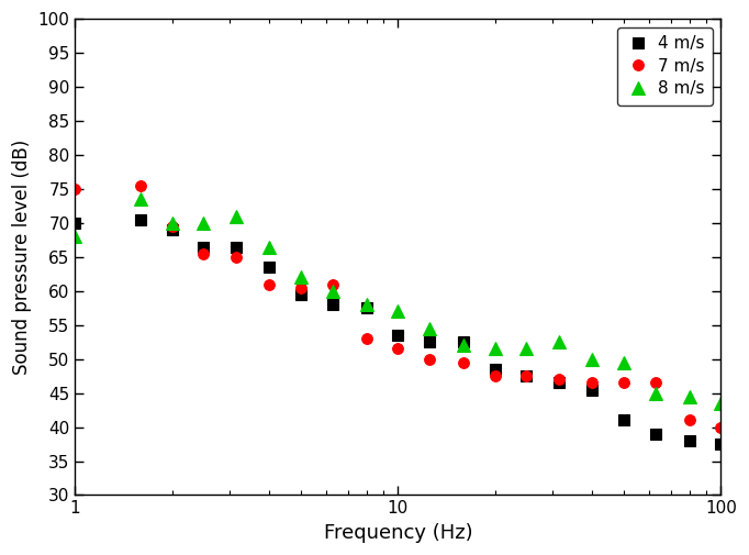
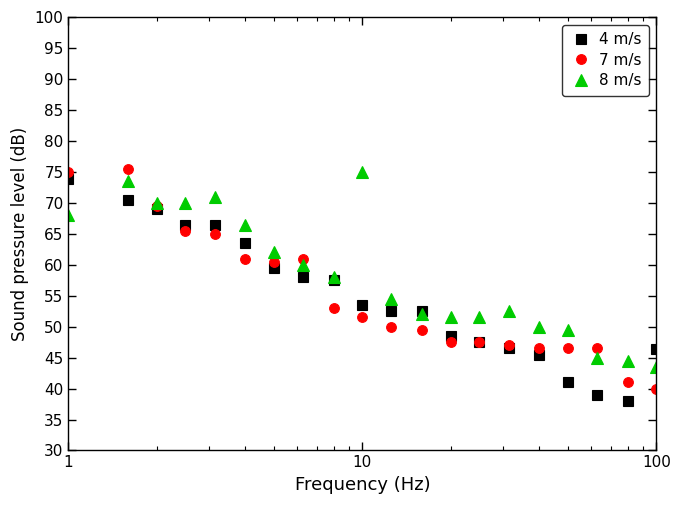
4 m/s/1: 70.0 -> 73.8
8 m/s/10: 57.0 -> 75.0
4 m/s/100: 37.5 -> 46.4
